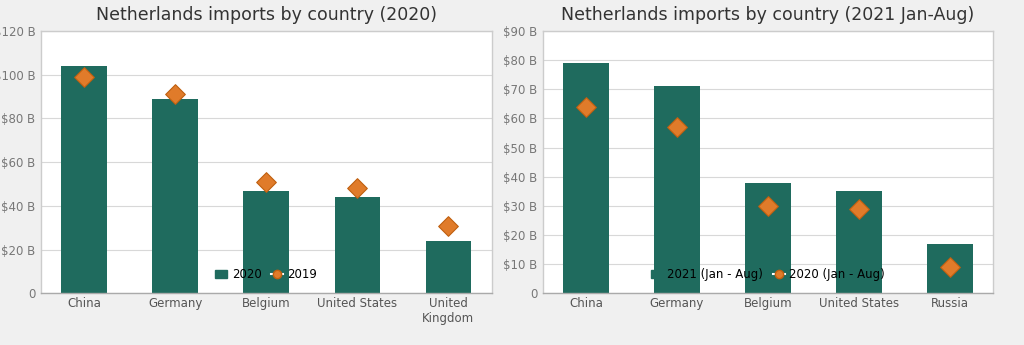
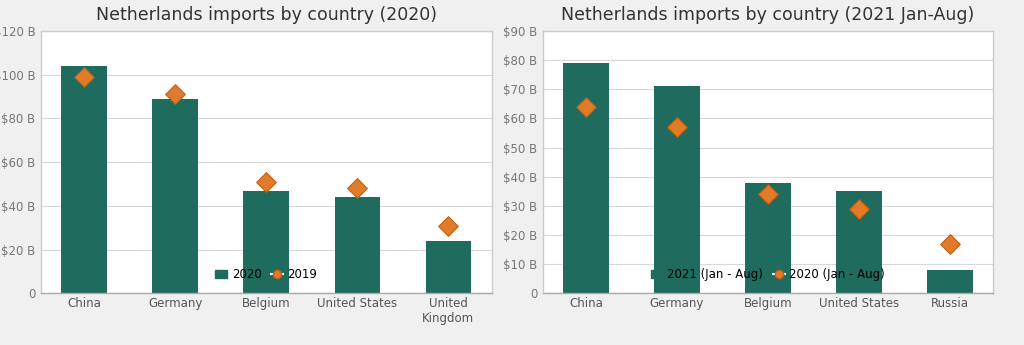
Netherlands imports by country (2021 Jan-Aug)/2020 (Jan - Aug)/Belgium: $30 B -> $34 B
Netherlands imports by country (2021 Jan-Aug)/2021 (Jan - Aug)/Russia: $17 B -> $8 B
Netherlands imports by country (2021 Jan-Aug)/2020 (Jan - Aug)/Russia: $9 B -> $17 B
